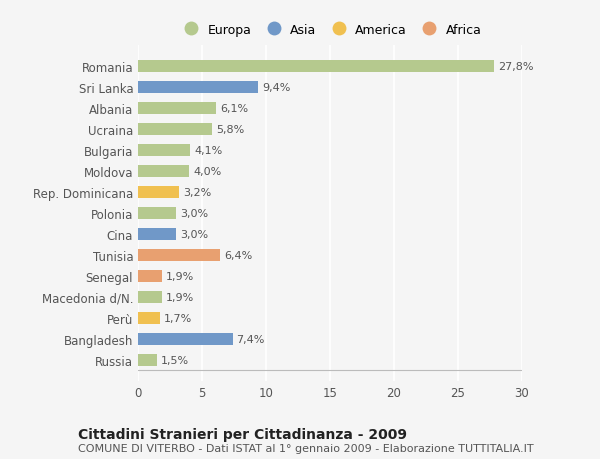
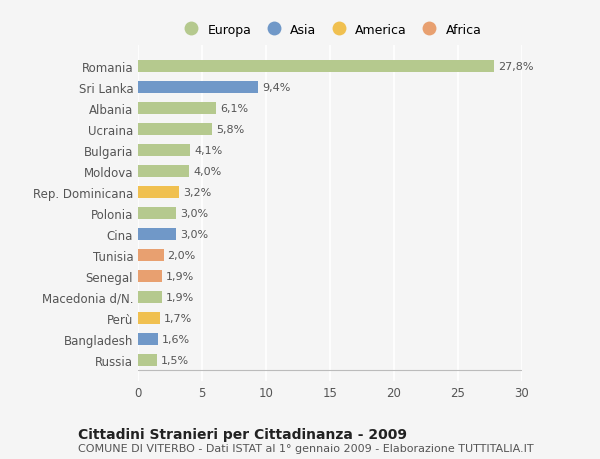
Tunisia: 6,4% -> 2,0%
Bangladesh: 7,4% -> 1,6%
